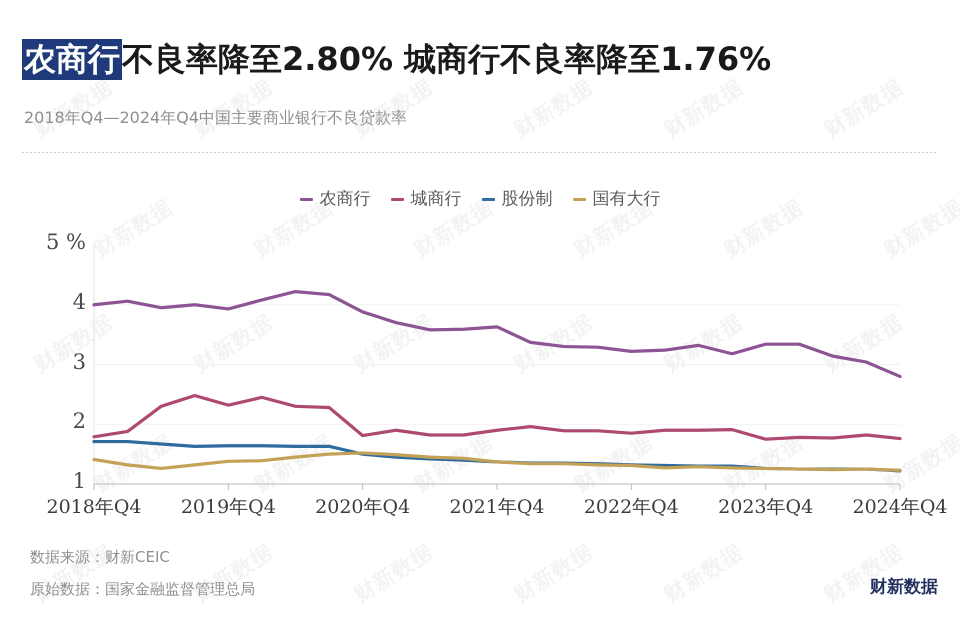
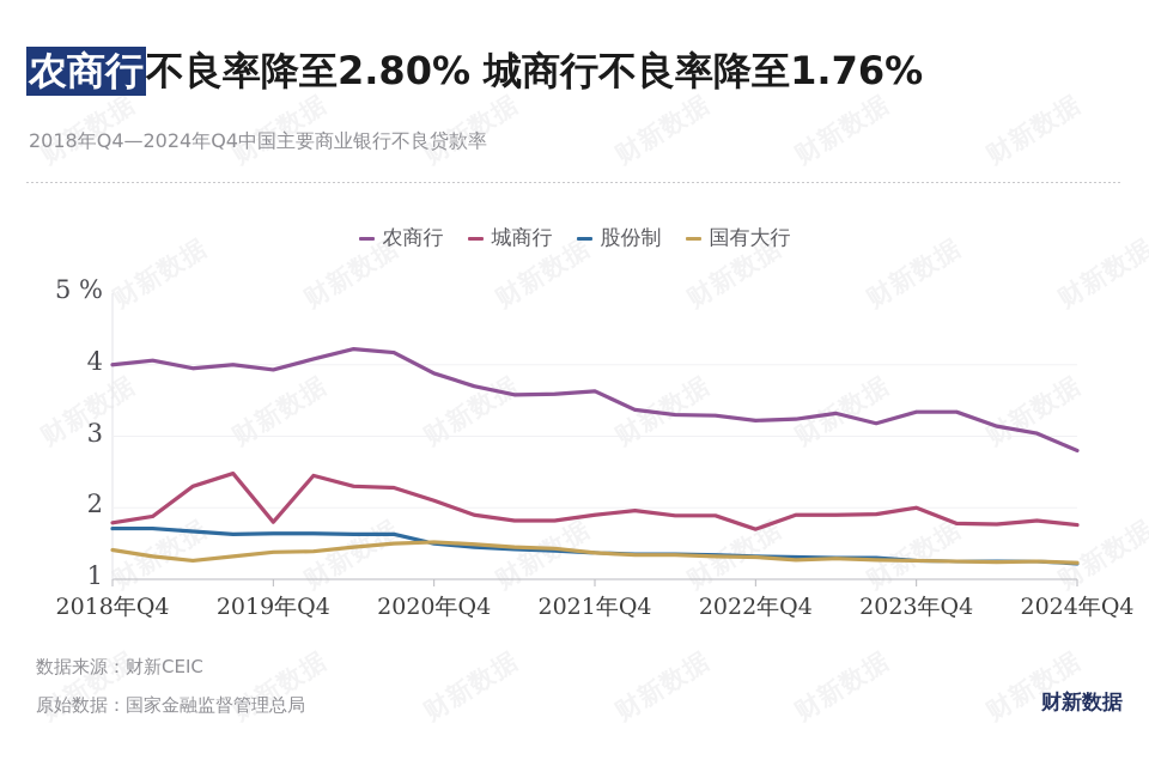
城商行/2019年Q4: 2.3% -> 1.8%
城商行/2020年Q4: 1.8% -> 2.1%
城商行/2022年Q4: 1.9% -> 1.7%
城商行/2023年Q4: 1.8% -> 2.0%
